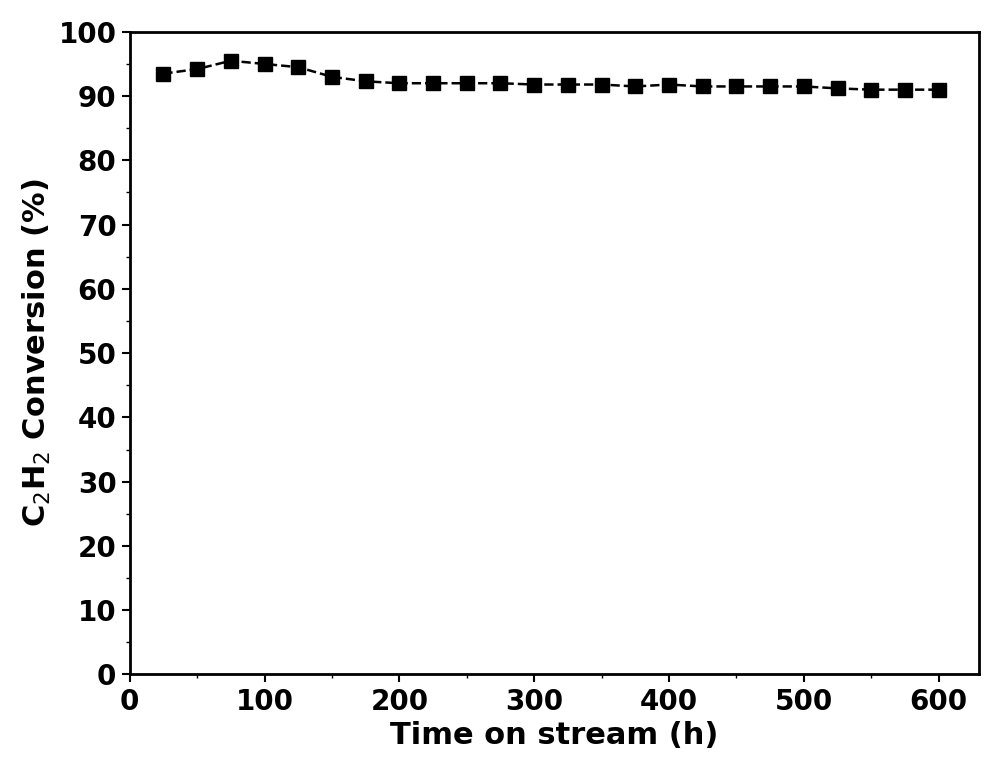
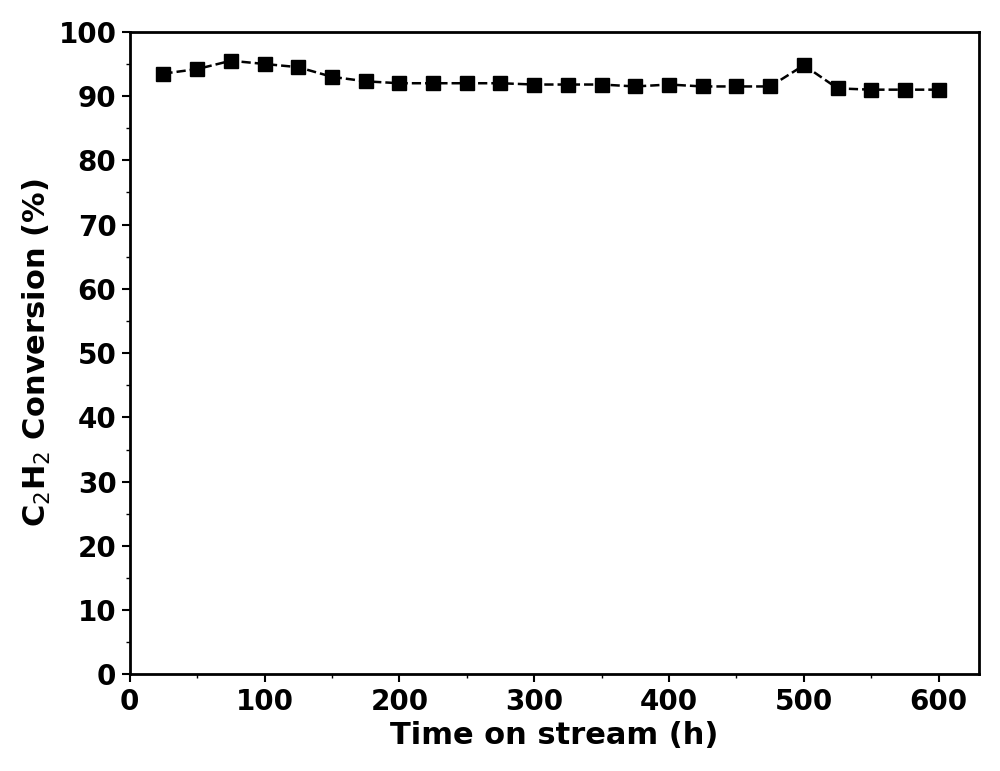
500: 91.5 -> 94.8
